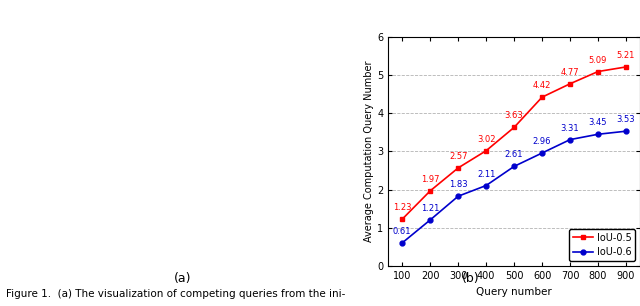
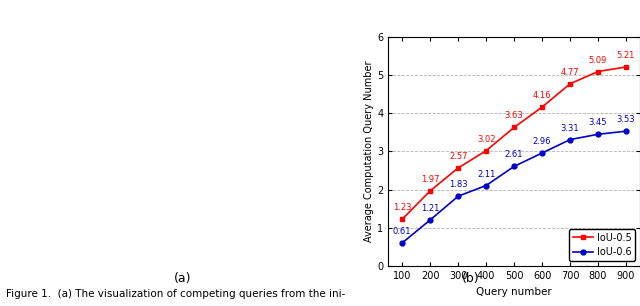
IoU-0.5/600: 4.42 -> 4.16
